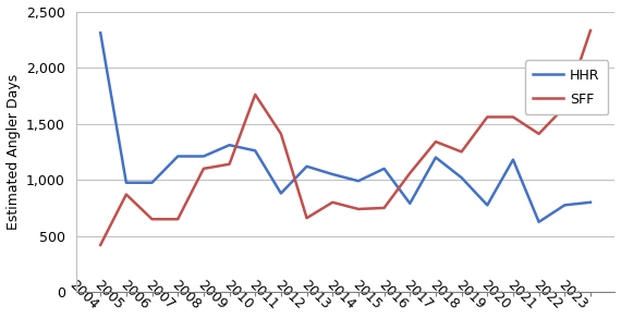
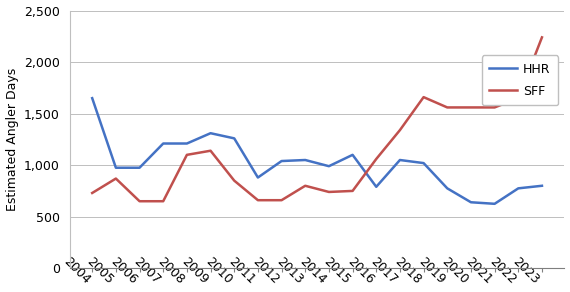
HHR/2004: 2,310 -> 1,650
SFF/2004: 420 -> 730
SFF/2010: 1,760 -> 850
SFF/2011: 1,410 -> 660
HHR/2012: 1,120 -> 1,040
HHR/2017: 1,200 -> 1,050
SFF/2018: 1,250 -> 1,660
HHR/2020: 1,180 -> 640
SFF/2021: 1,410 -> 1,560
SFF/2023: 2,330 -> 2,240
